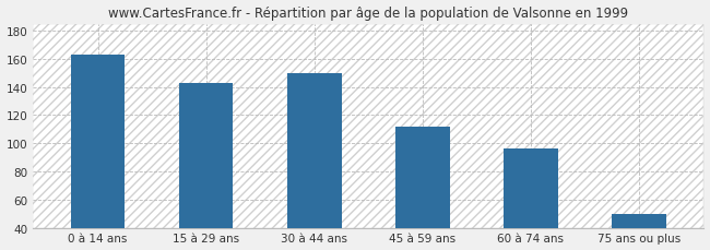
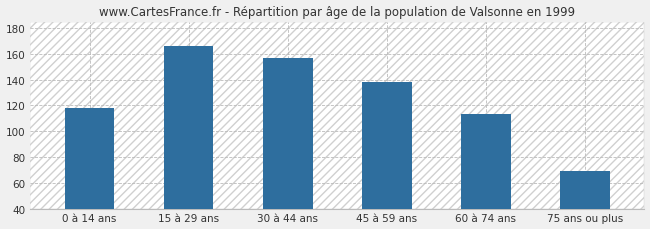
0 à 14 ans: 163 -> 118
15 à 29 ans: 143 -> 166
30 à 44 ans: 150 -> 157
45 à 59 ans: 112 -> 138
60 à 74 ans: 96 -> 113
75 ans ou plus: 50 -> 69
